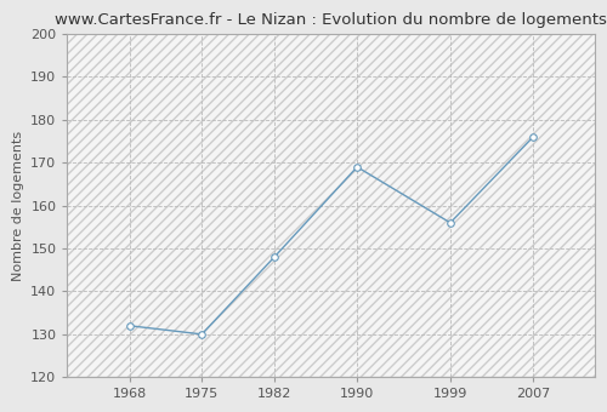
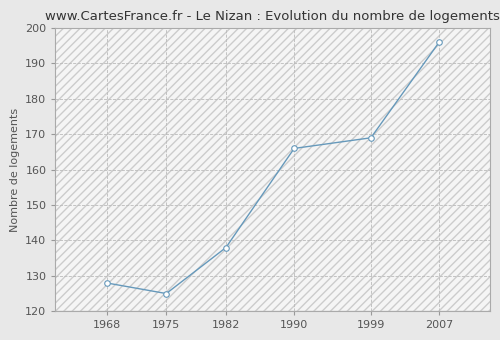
1968: 132 -> 128
1975: 130 -> 125
1982: 148 -> 138
1990: 169 -> 166
1999: 156 -> 169
2007: 176 -> 196
